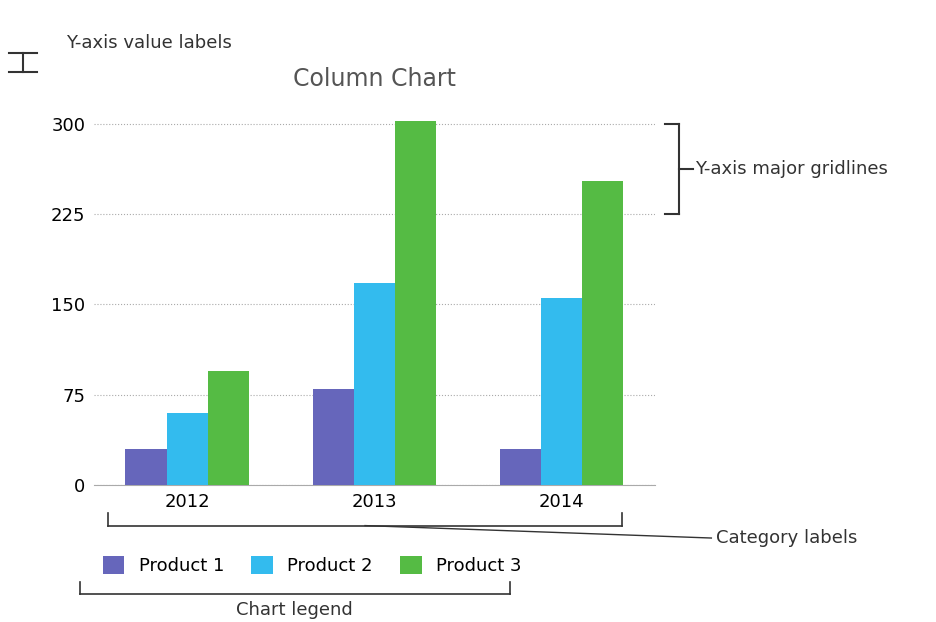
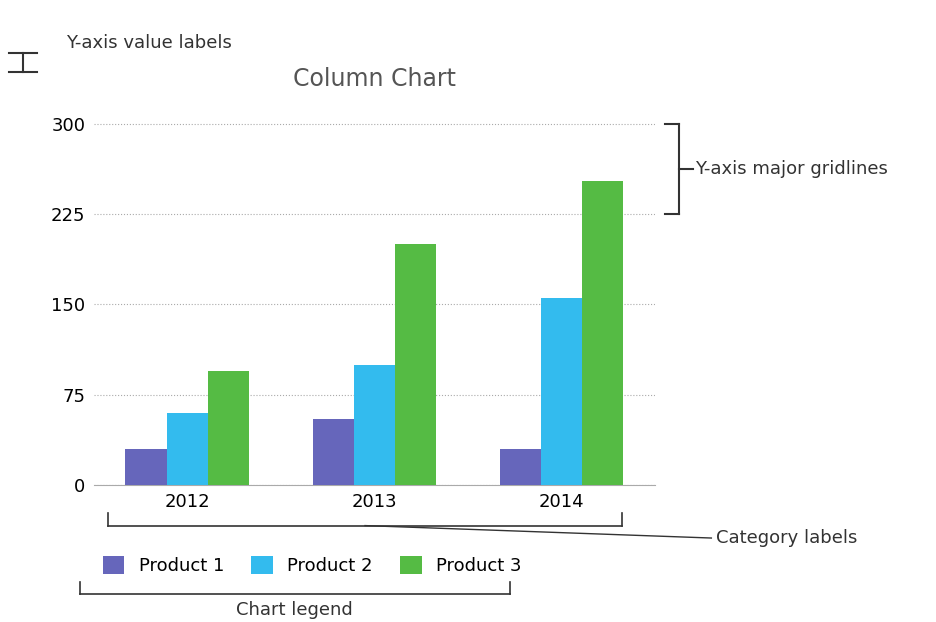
Product 1/2013: 80 -> 55
Product 2/2013: 168 -> 100
Product 3/2013: 302 -> 200
